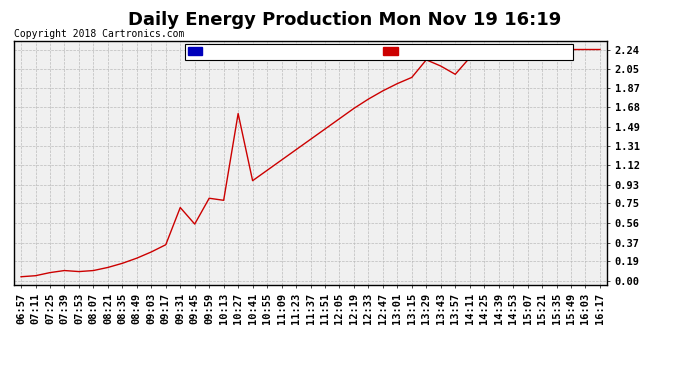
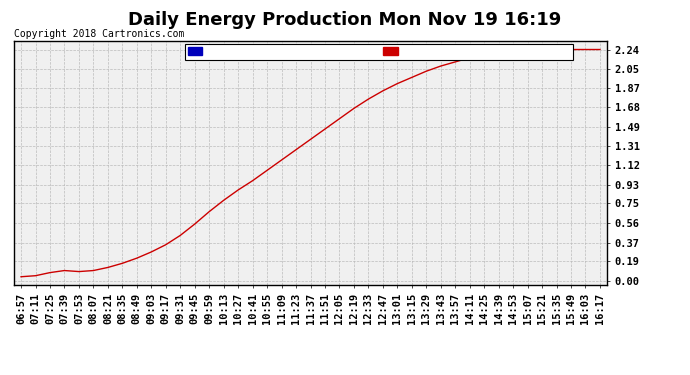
09:31: 0.71 -> 0.44
09:59: 0.80 -> 0.67
10:27: 1.62 -> 0.88
13:29: 2.14 -> 2.03
13:57: 2.00 -> 2.12
